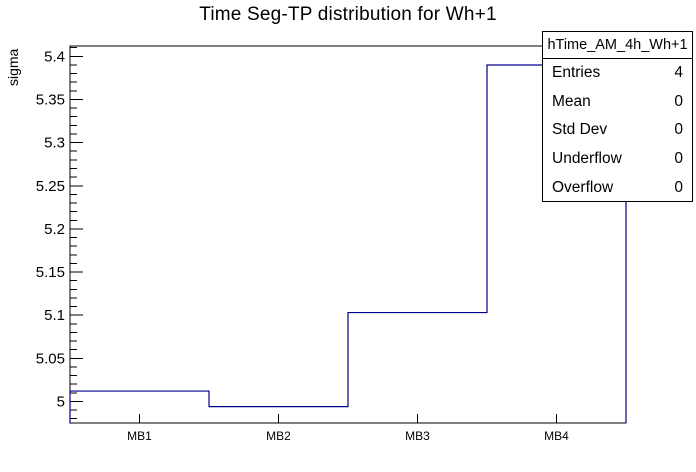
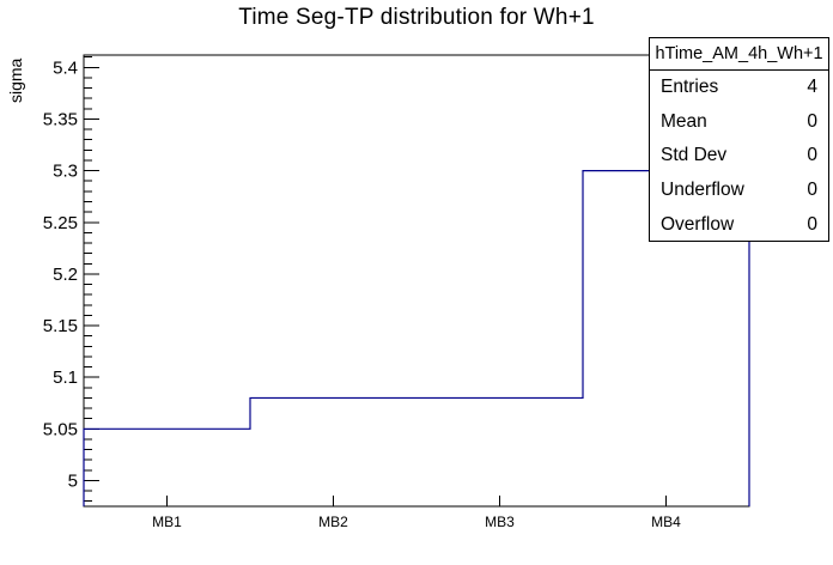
MB1: 5.01 -> 5.05
MB2: 4.99 -> 5.08
MB3: 5.10 -> 5.08
MB4: 5.39 -> 5.30
